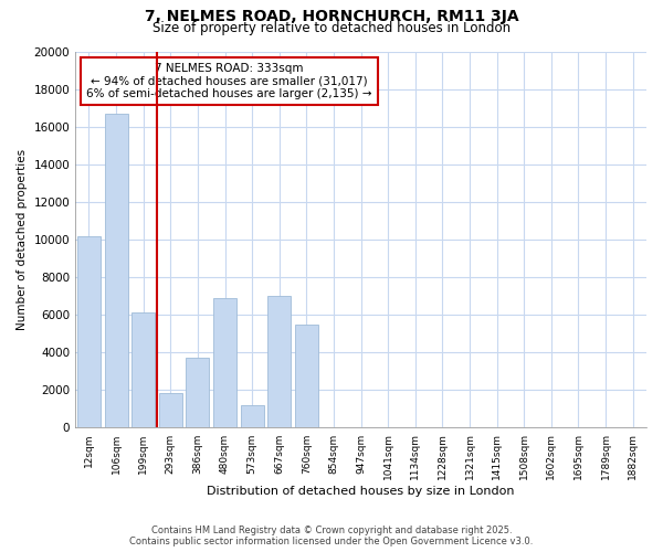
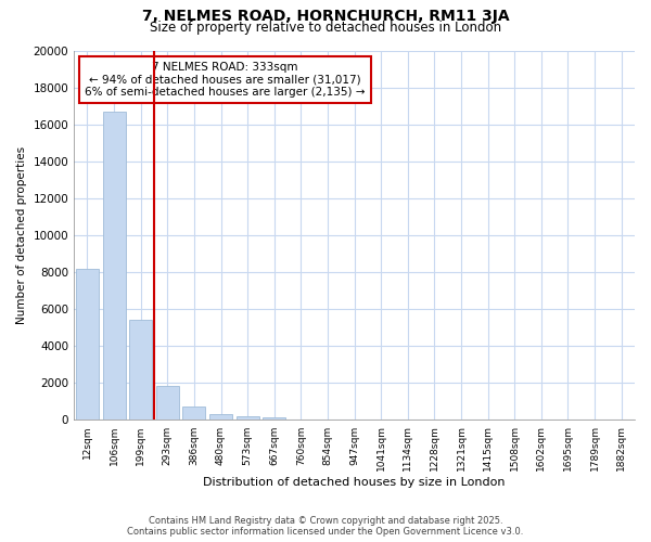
12sqm: 10200 -> 8200
199sqm: 6100 -> 5400
386sqm: 3700 -> 800
480sqm: 6900 -> 300
573sqm: 1200 -> 200
667sqm: 7000 -> 200
760sqm: 5500 -> 0
